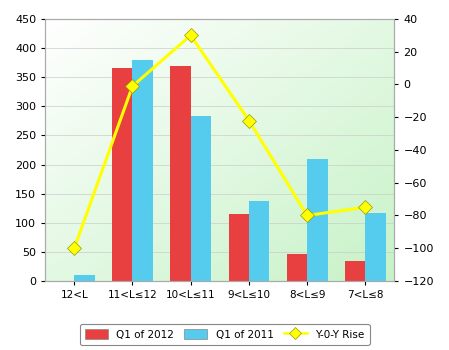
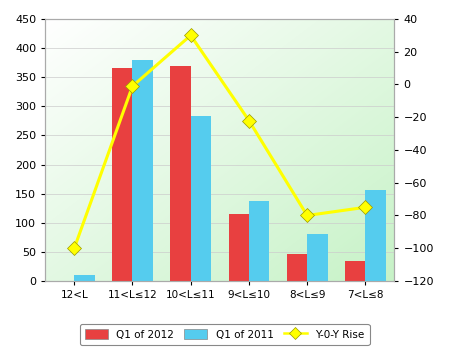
Q1 of 2011/8<L≤9: 210 -> 80
Q1 of 2011/7<L≤8: 117 -> 156
